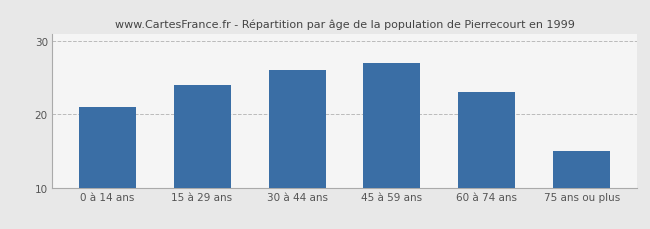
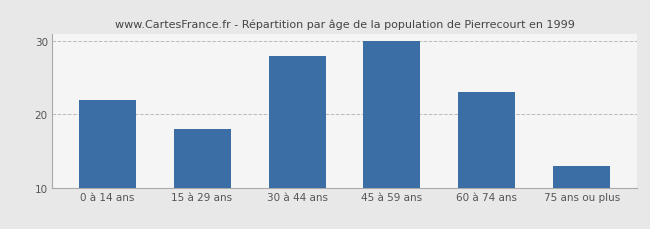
0 à 14 ans: 21 -> 22
15 à 29 ans: 24 -> 18
30 à 44 ans: 26 -> 28
45 à 59 ans: 27 -> 30
75 ans ou plus: 15 -> 13
